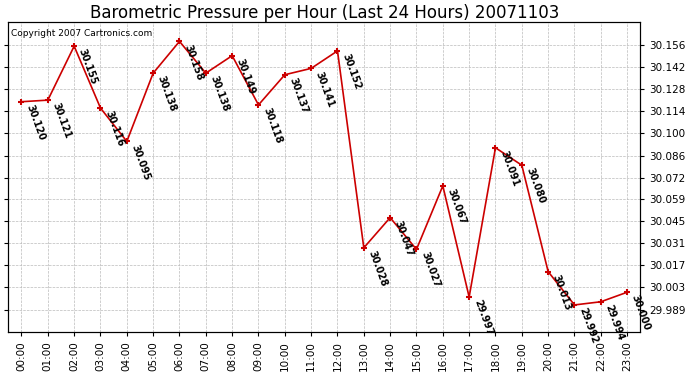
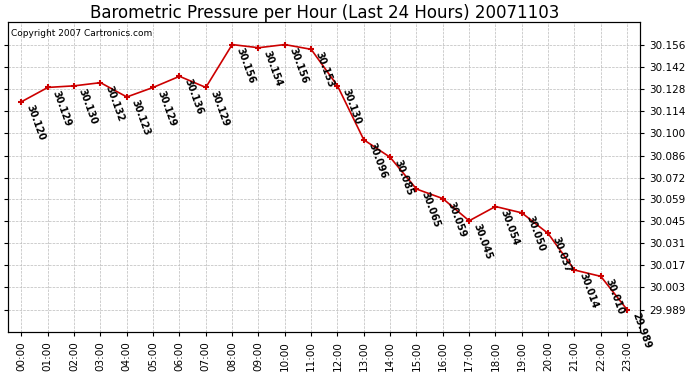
01:00: 30.121 -> 30.129
02:00: 30.155 -> 30.130
03:00: 30.116 -> 30.132
04:00: 30.095 -> 30.123
05:00: 30.138 -> 30.129
06:00: 30.158 -> 30.136
07:00: 30.138 -> 30.129
08:00: 30.149 -> 30.156
09:00: 30.118 -> 30.154
10:00: 30.137 -> 30.156
11:00: 30.141 -> 30.153
12:00: 30.152 -> 30.130
13:00: 30.028 -> 30.096
14:00: 30.047 -> 30.085
15:00: 30.027 -> 30.065
16:00: 30.067 -> 30.059
17:00: 29.997 -> 30.045
18:00: 30.091 -> 30.054
19:00: 30.080 -> 30.050
20:00: 30.013 -> 30.037
21:00: 29.992 -> 30.014
22:00: 29.994 -> 30.010
23:00: 30.000 -> 29.989
